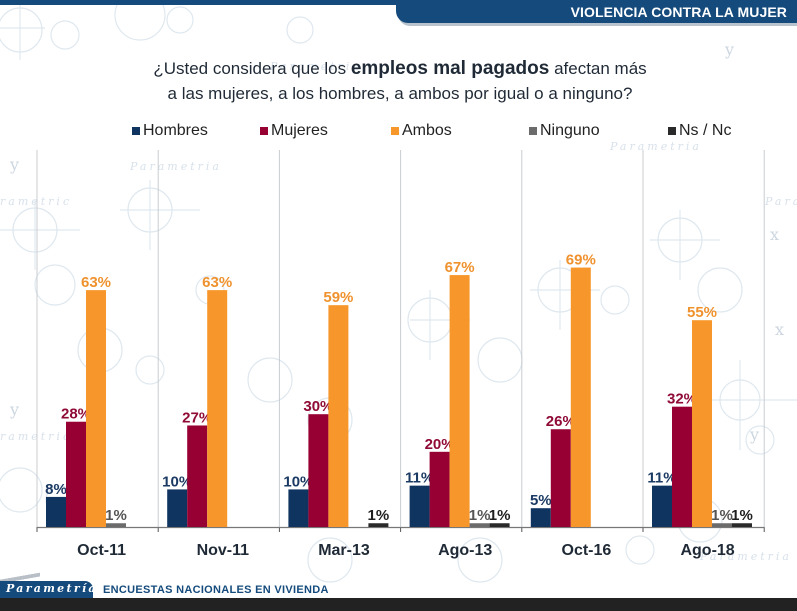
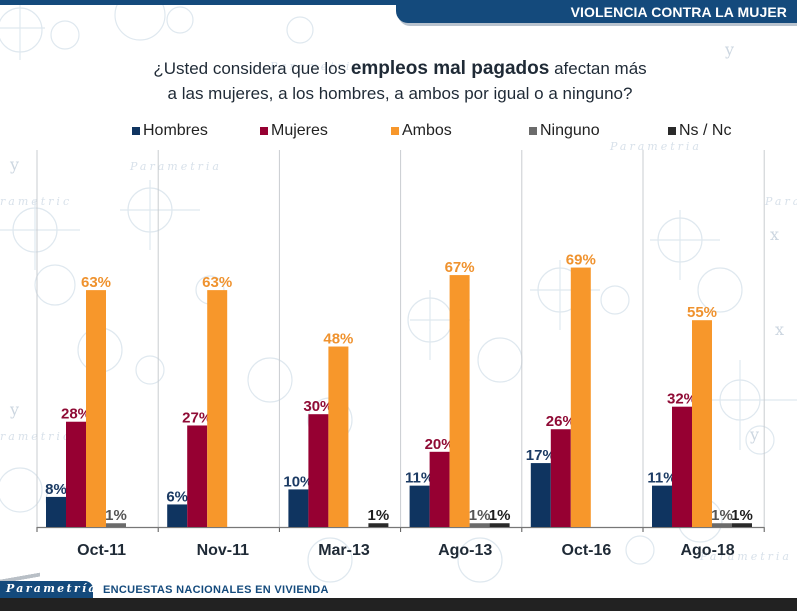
Hombres/Nov-11: 10% -> 6%
Ambos/Mar-13: 59% -> 48%
Hombres/Oct-16: 5% -> 17%
